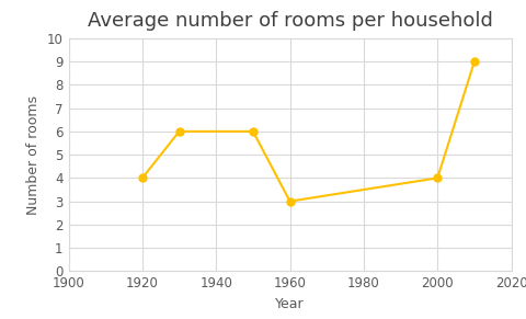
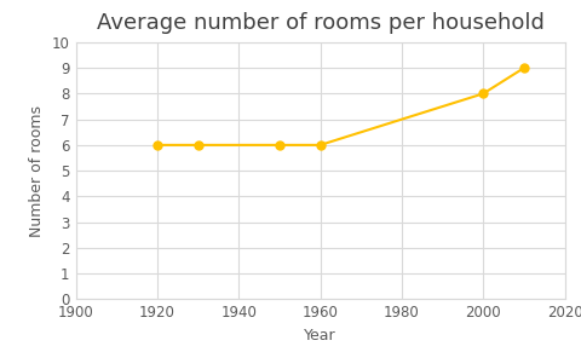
1920: 4 -> 6
1960: 3 -> 6
2000: 4 -> 8
